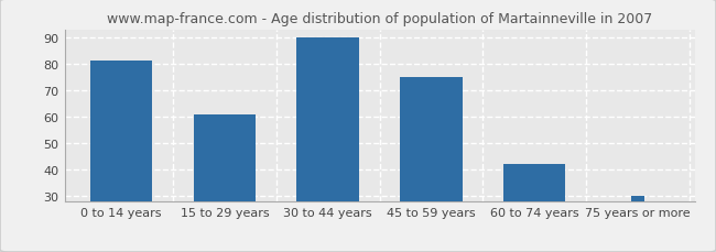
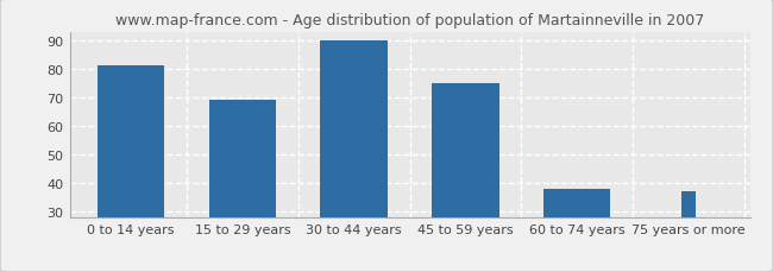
15 to 29 years: 61 -> 69
60 to 74 years: 42 -> 38
75 years or more: 30 -> 37
